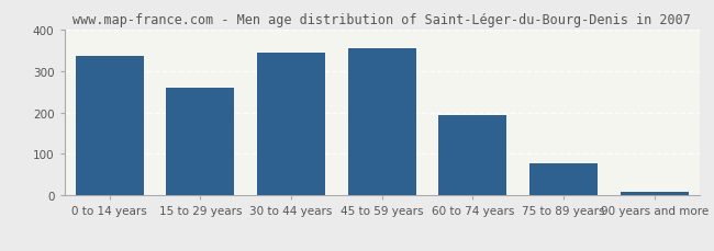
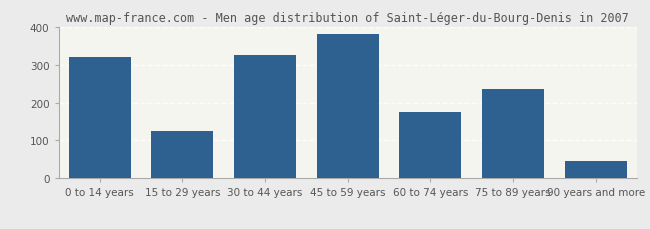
0 to 14 years: 335 -> 320
15 to 29 years: 258 -> 125
30 to 44 years: 343 -> 325
45 to 59 years: 355 -> 380
60 to 74 years: 193 -> 175
75 to 89 years: 78 -> 235
90 years and more: 10 -> 45
